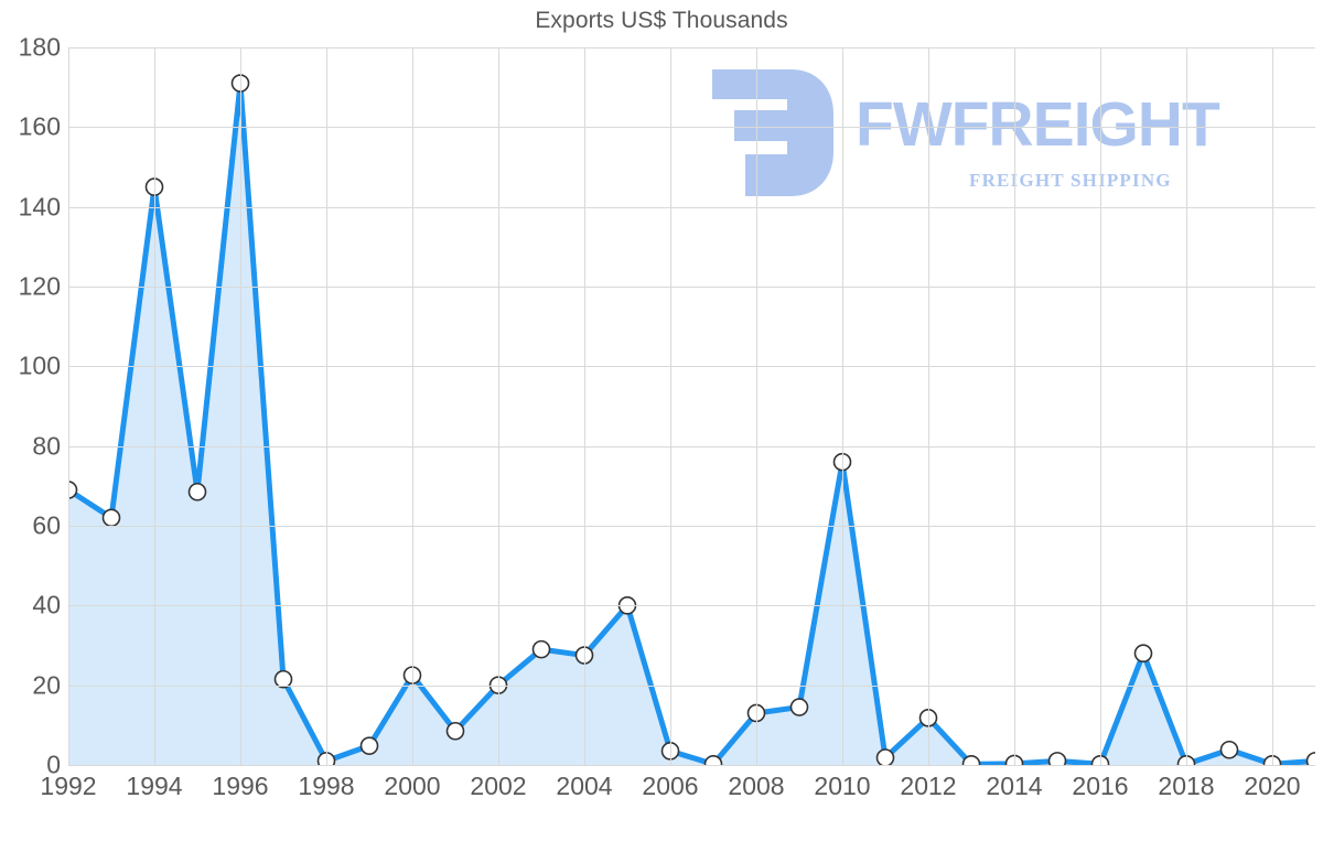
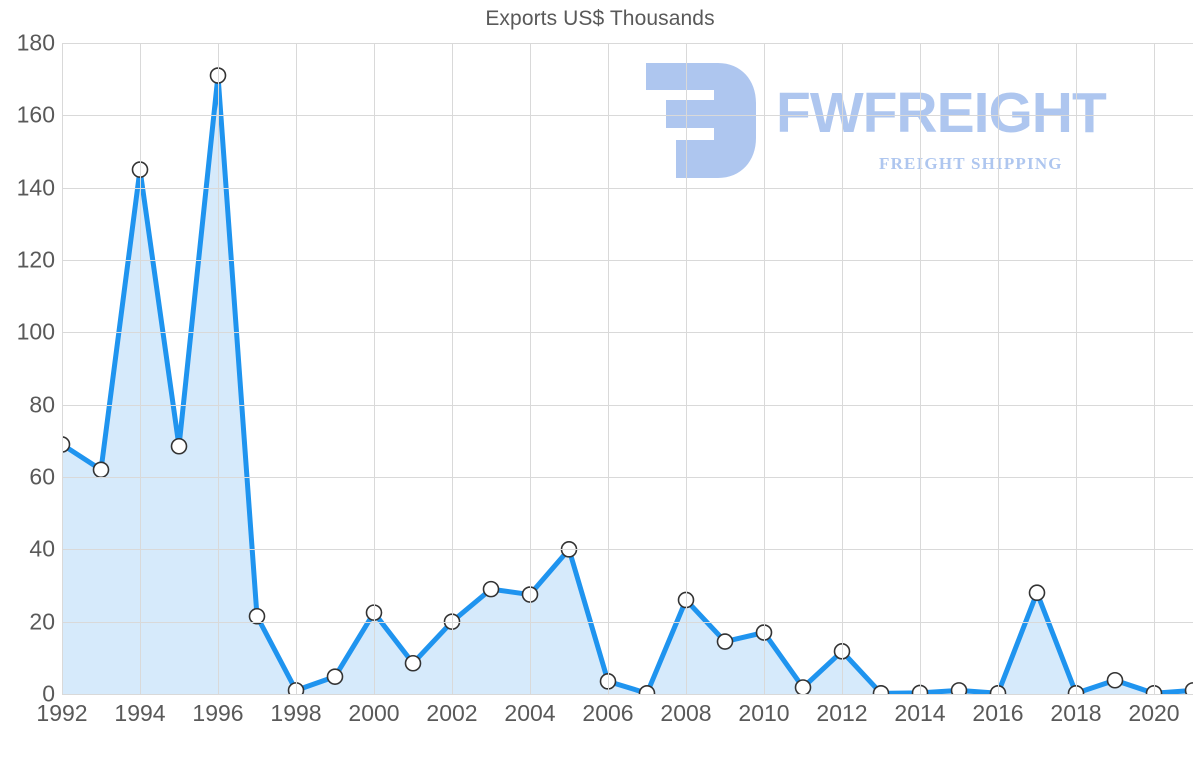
2008: 13 -> 26
2010: 76 -> 17
